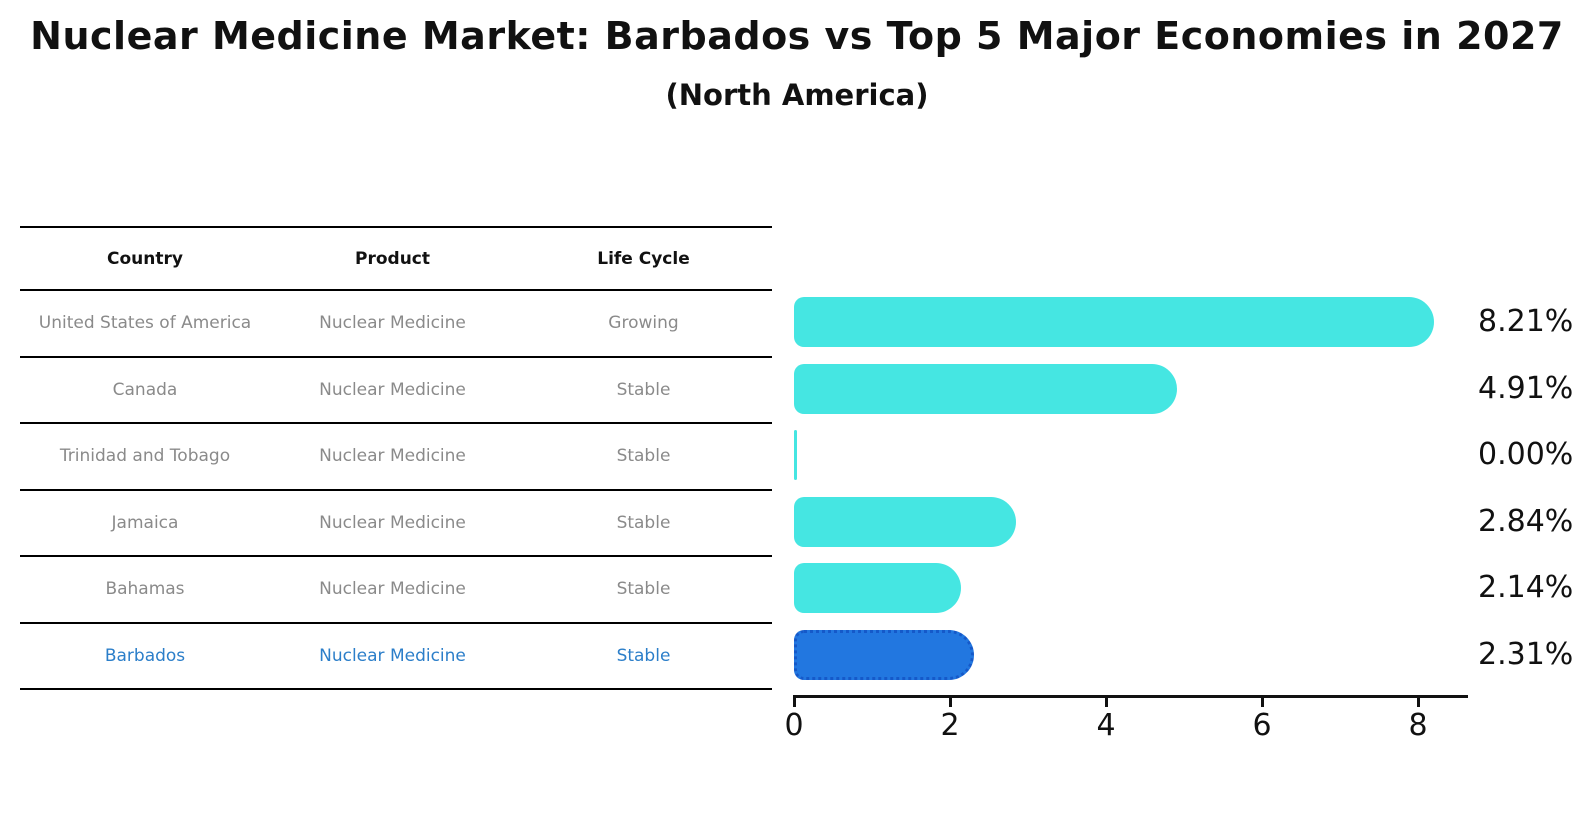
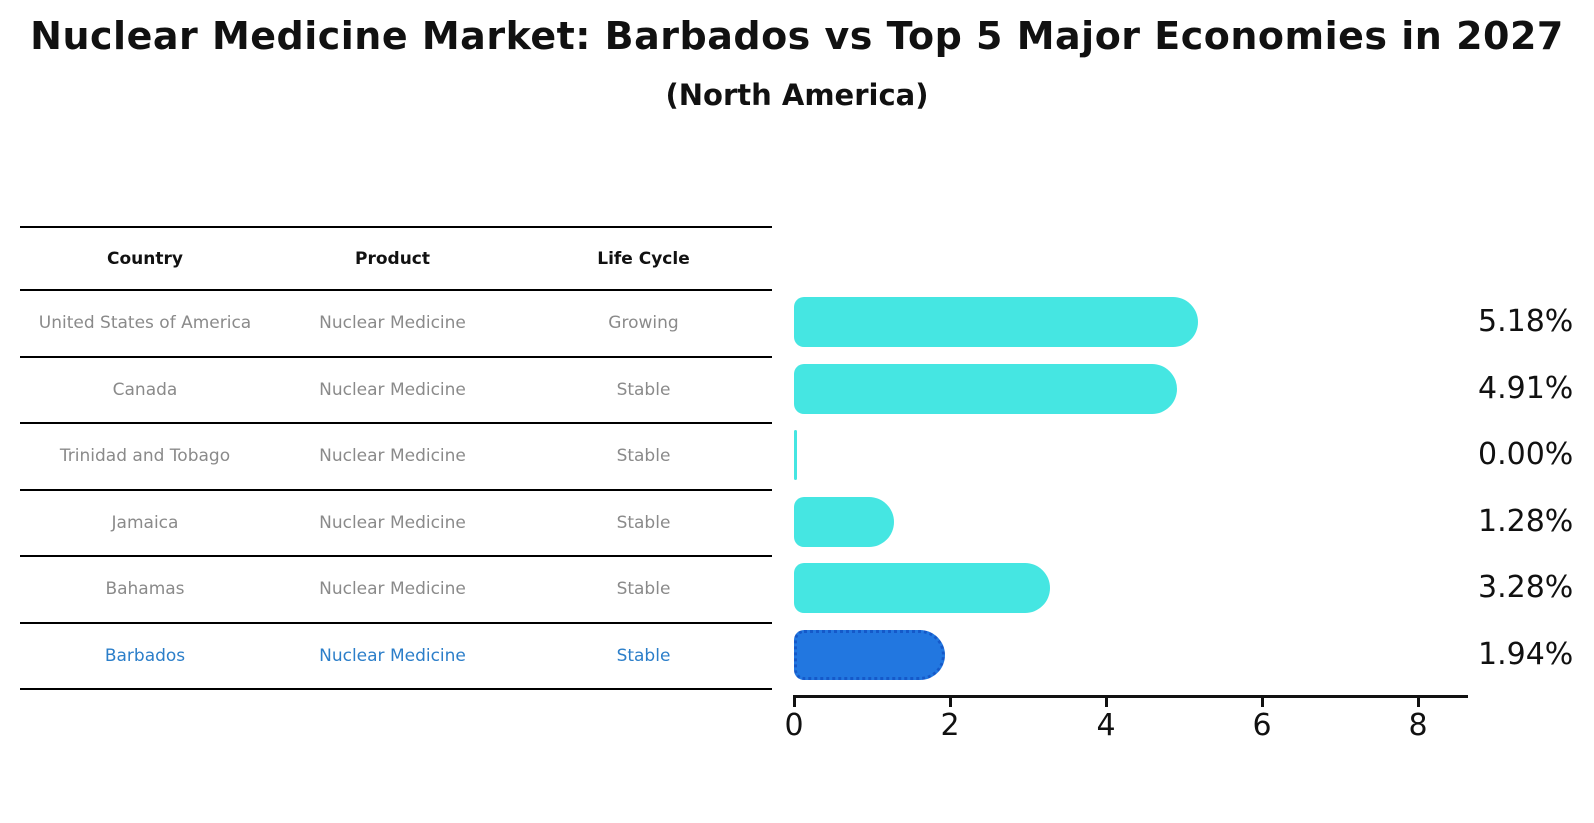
United States of America: 8.21% -> 5.18%
Jamaica: 2.84% -> 1.28%
Bahamas: 2.14% -> 3.28%
Barbados: 2.31% -> 1.94%
